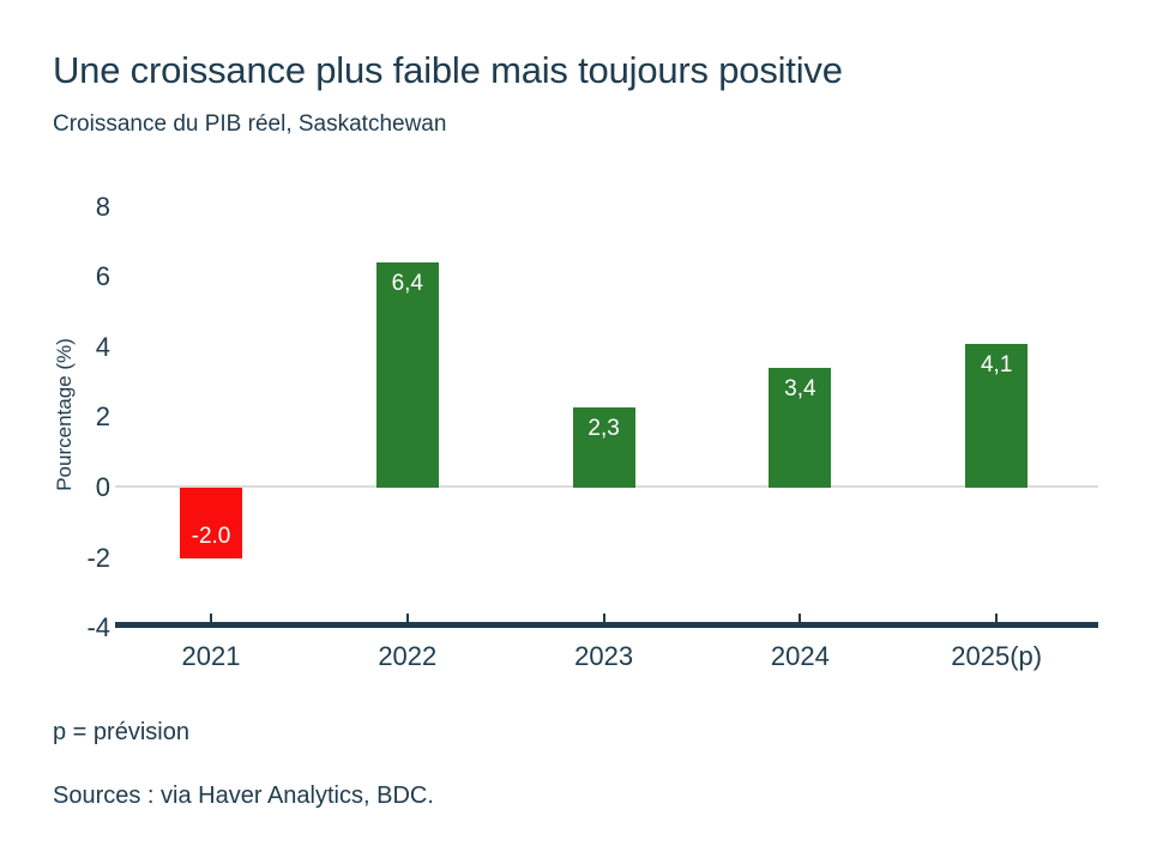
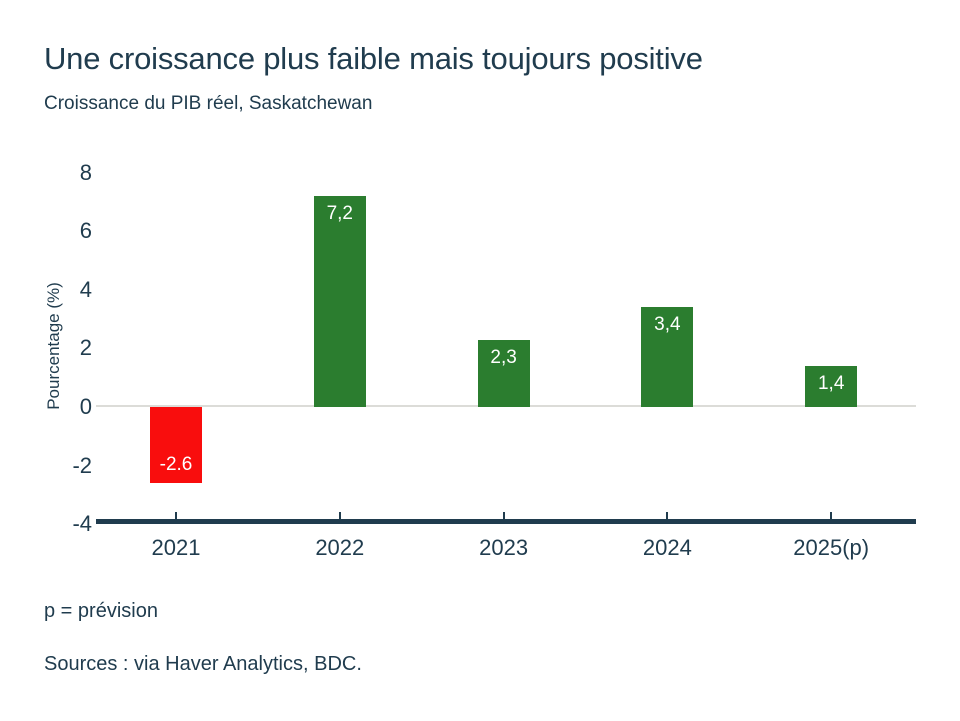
2021: -2.0 -> -2.6
2022: 6,4 -> 7,2
2025(p): 4,1 -> 1,4
